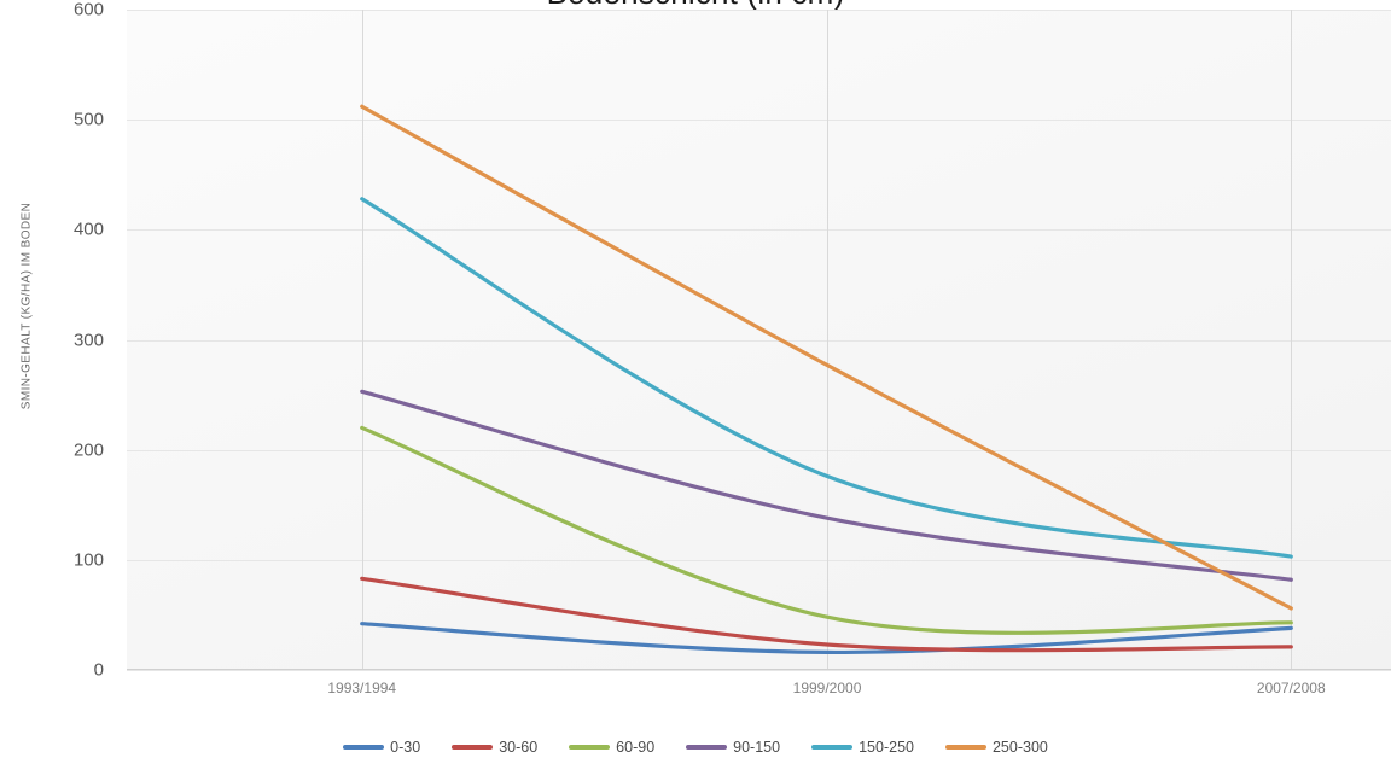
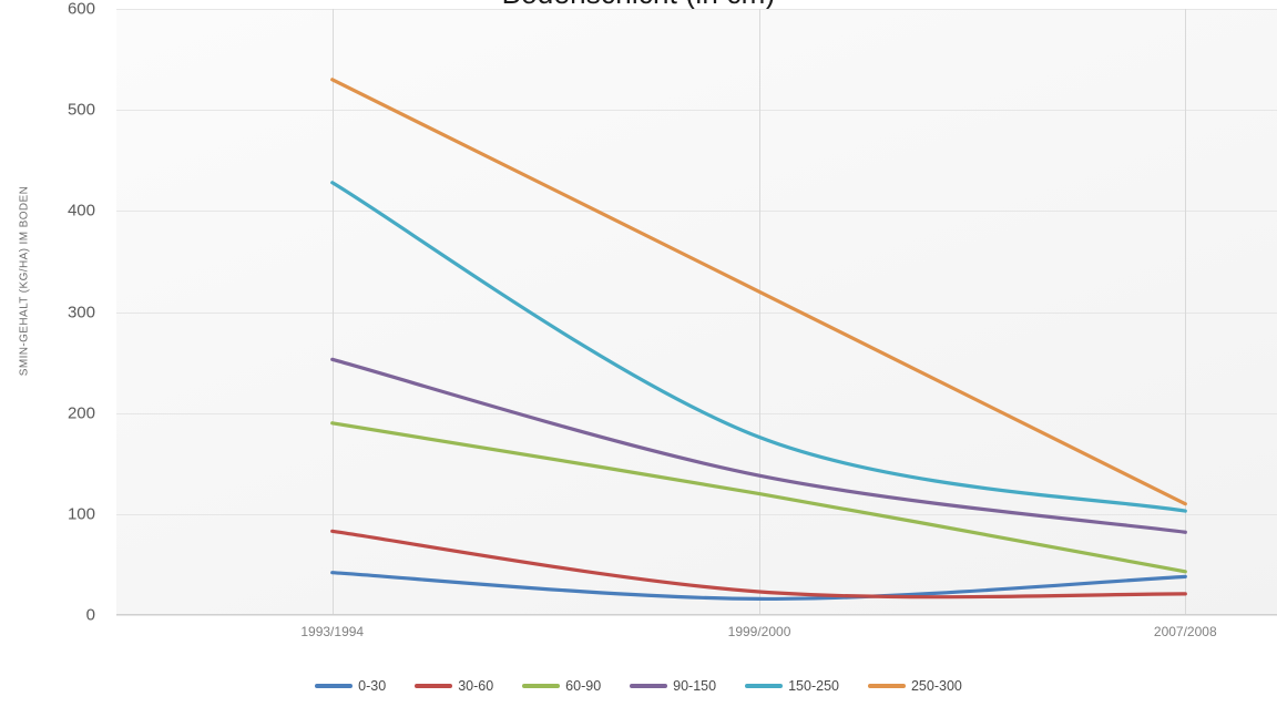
60-90/1993/1994: 220 -> 190
250-300/1993/1994: 510 -> 530
60-90/1999/2000: 50 -> 120
250-300/1999/2000: 280 -> 320
250-300/2007/2008: 60 -> 110
